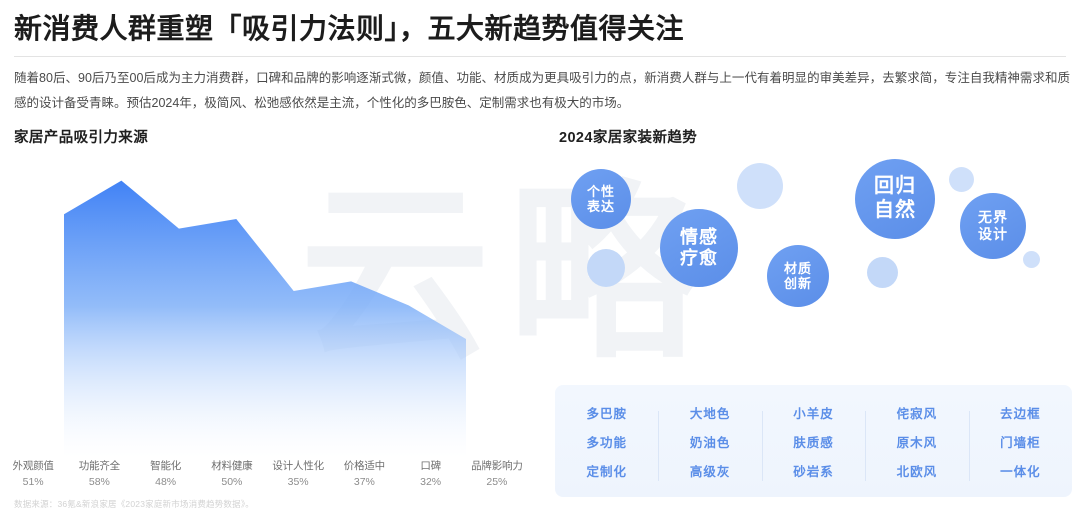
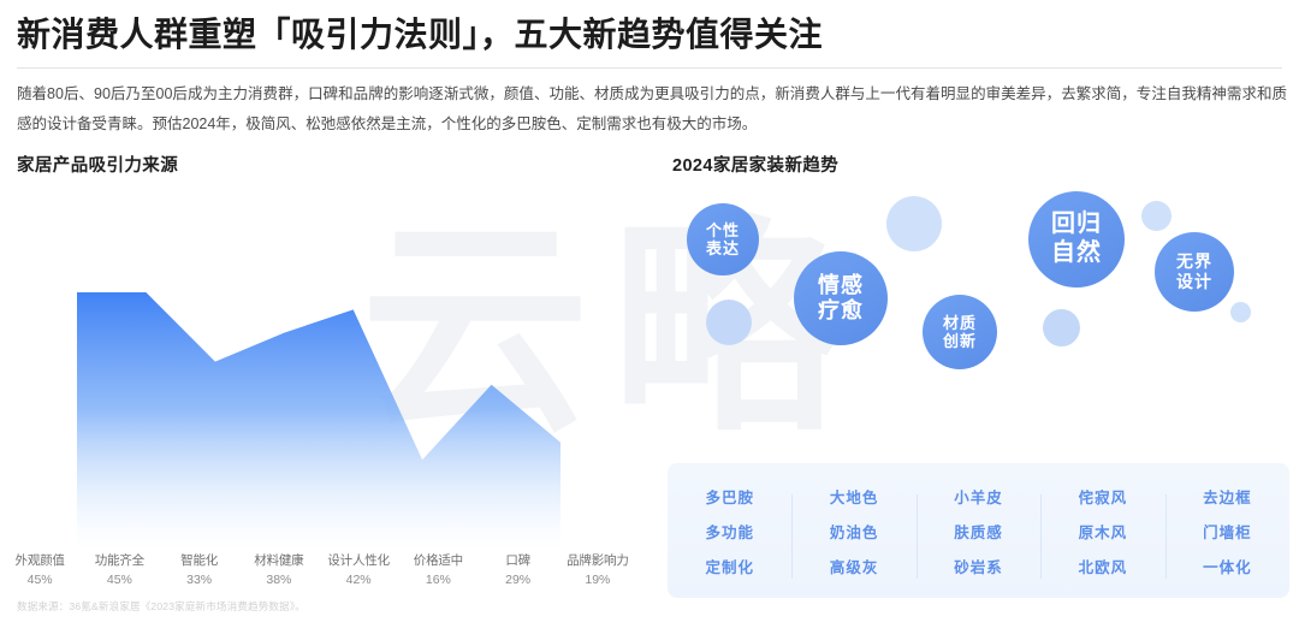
外观颜值: 51% -> 45%
功能齐全: 58% -> 45%
智能化: 48% -> 33%
材料健康: 50% -> 38%
设计人性化: 35% -> 42%
价格适中: 37% -> 16%
口碑: 32% -> 29%
品牌影响力: 25% -> 19%
